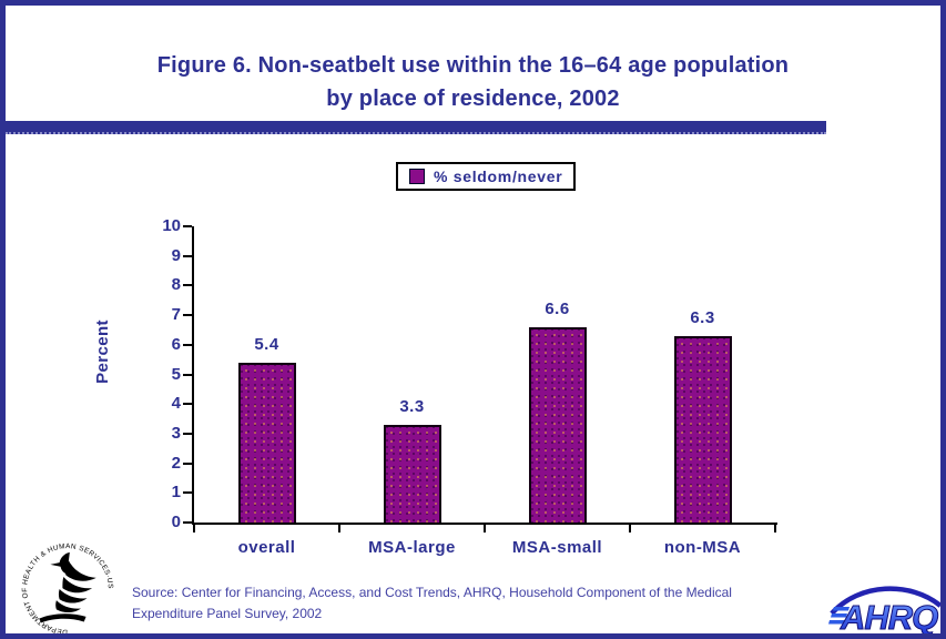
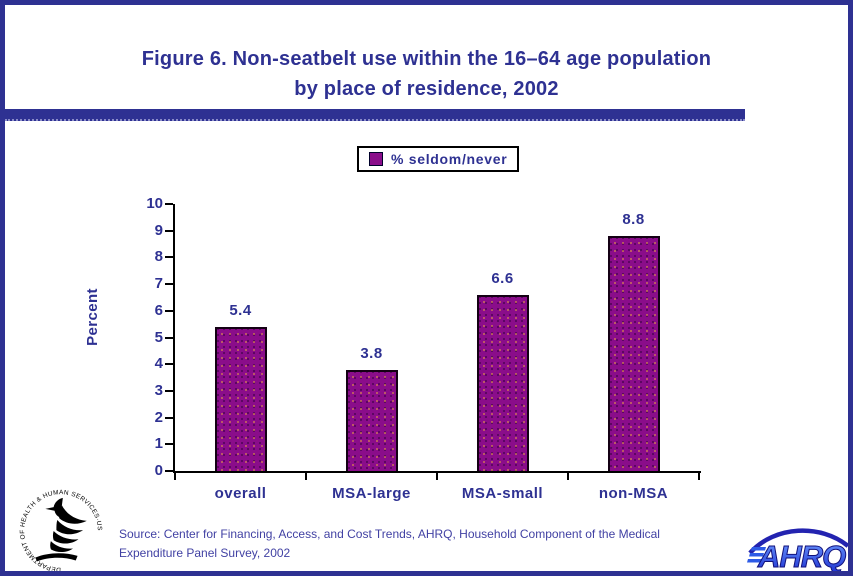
MSA-large: 3.3 -> 3.8
non-MSA: 6.3 -> 8.8
